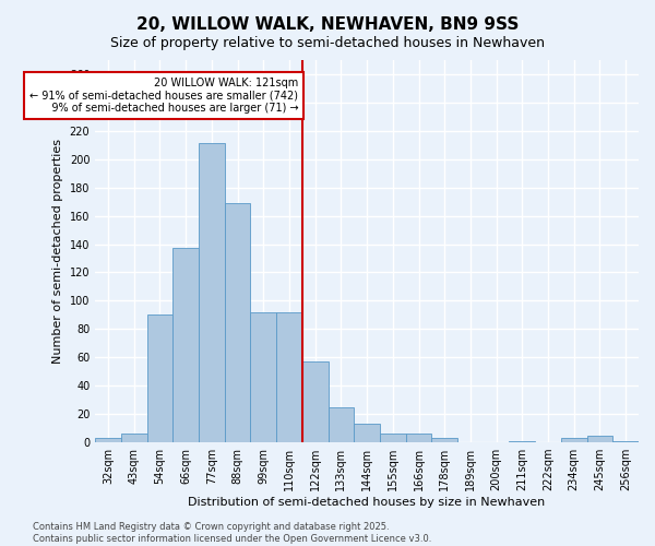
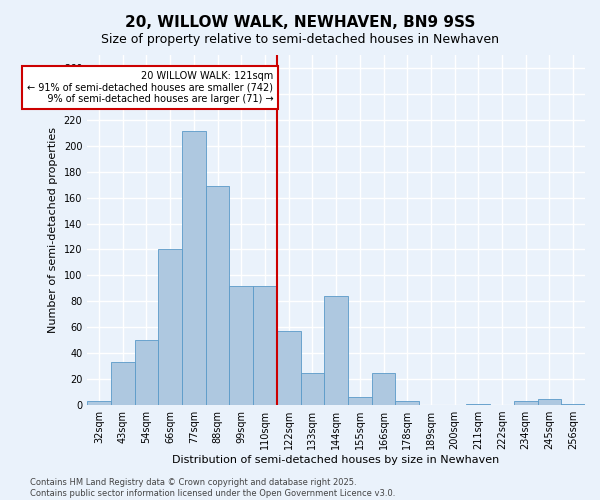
43sqm: 6 -> 33
54sqm: 90 -> 50
66sqm: 137 -> 120
144sqm: 13 -> 84
166sqm: 6 -> 25
